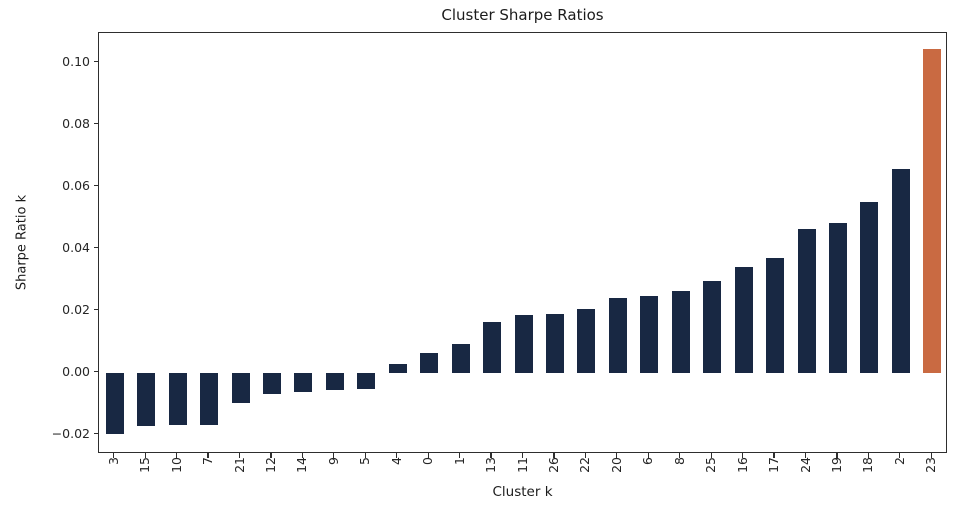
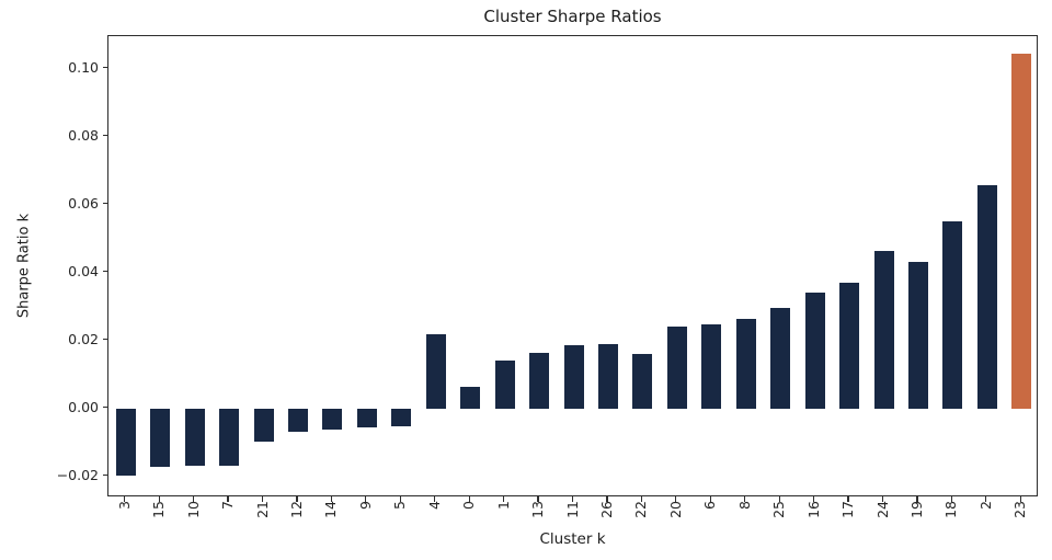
4: 0.003 -> 0.022
1: 0.009 -> 0.014
22: 0.021 -> 0.016
19: 0.048 -> 0.043
